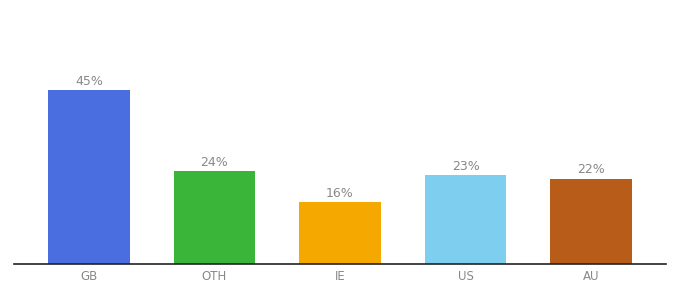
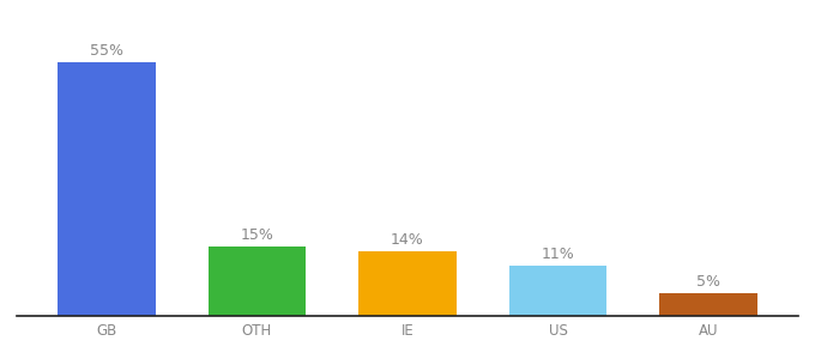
GB: 45% -> 55%
OTH: 24% -> 15%
IE: 16% -> 14%
US: 23% -> 11%
AU: 22% -> 5%
